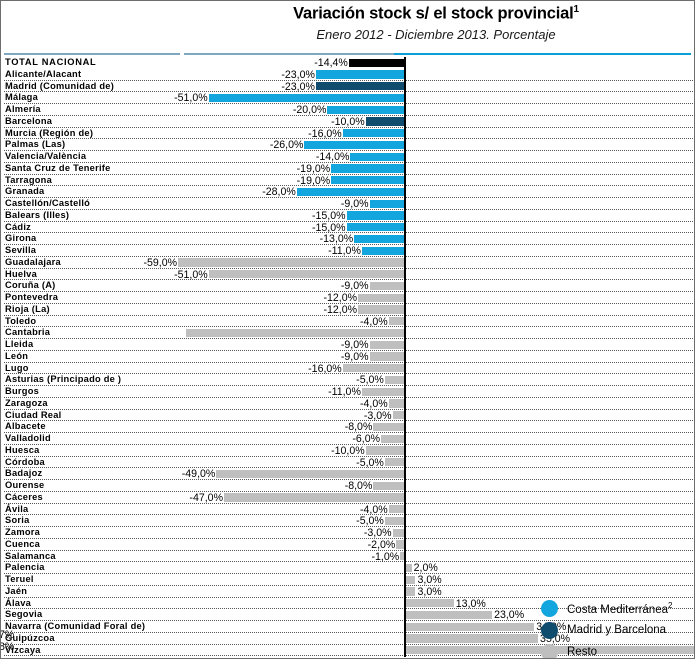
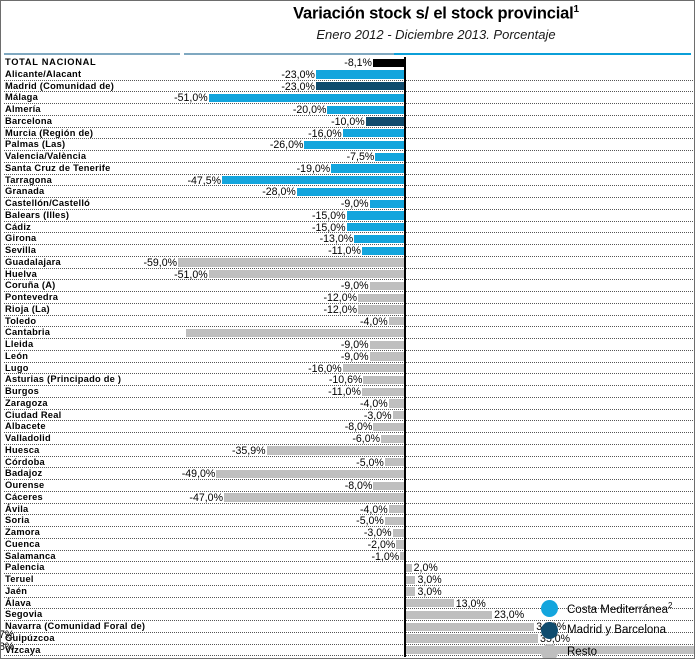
TOTAL NACIONAL: -14,4% -> -8,1%
Valencia/València: -14,0% -> -7,5%
Tarragona: -19,0% -> -47,5%
Asturias (Principado de ): -5,0% -> -10,6%
Huesca: -10,0% -> -35,9%
